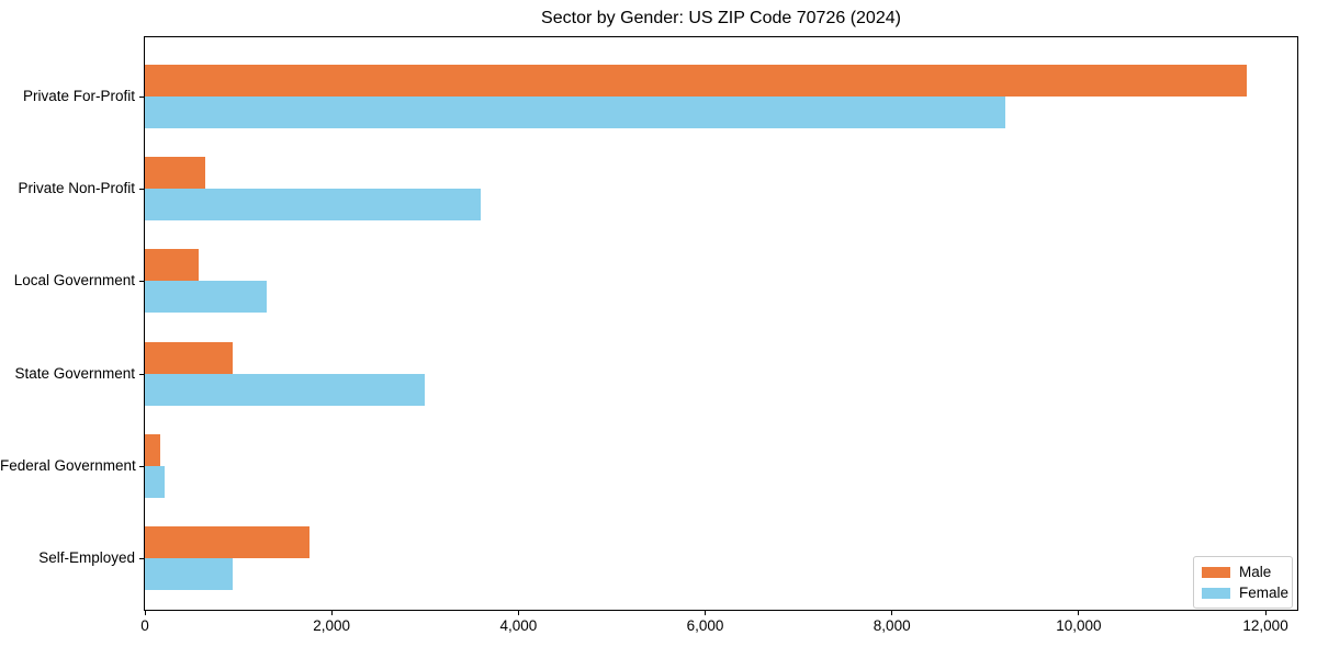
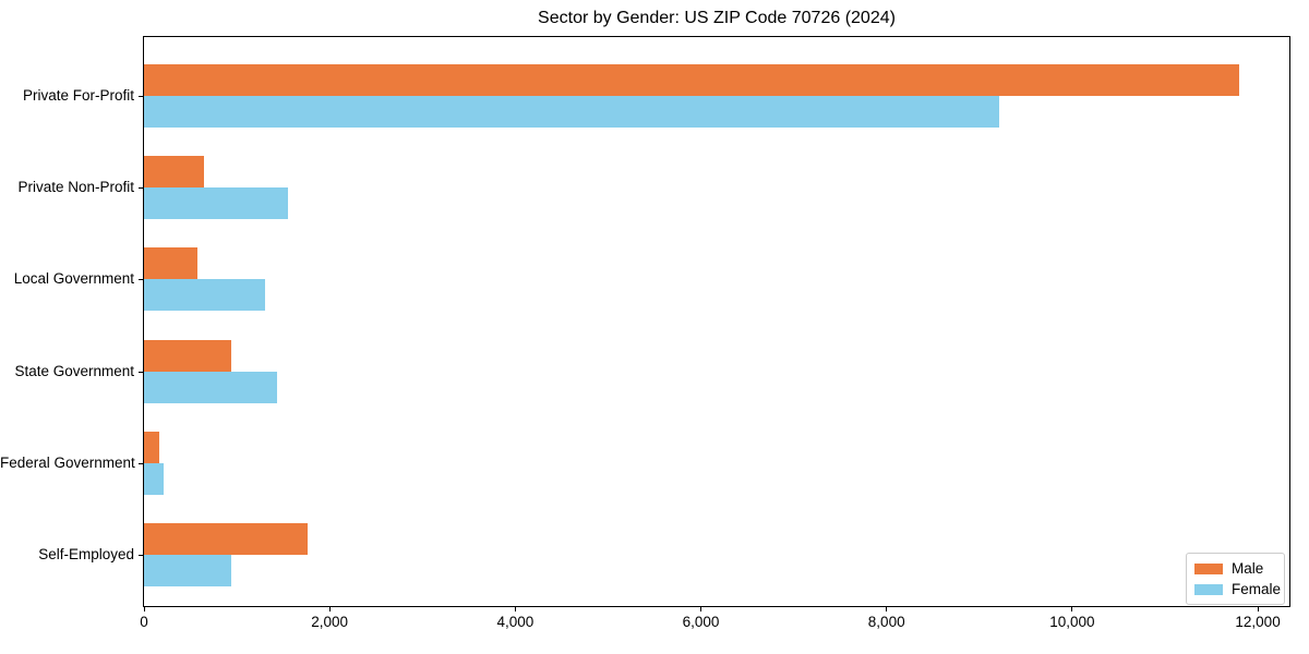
Female/Private Non-Profit: 3600 -> 1600
Female/State Government: 3000 -> 1400
